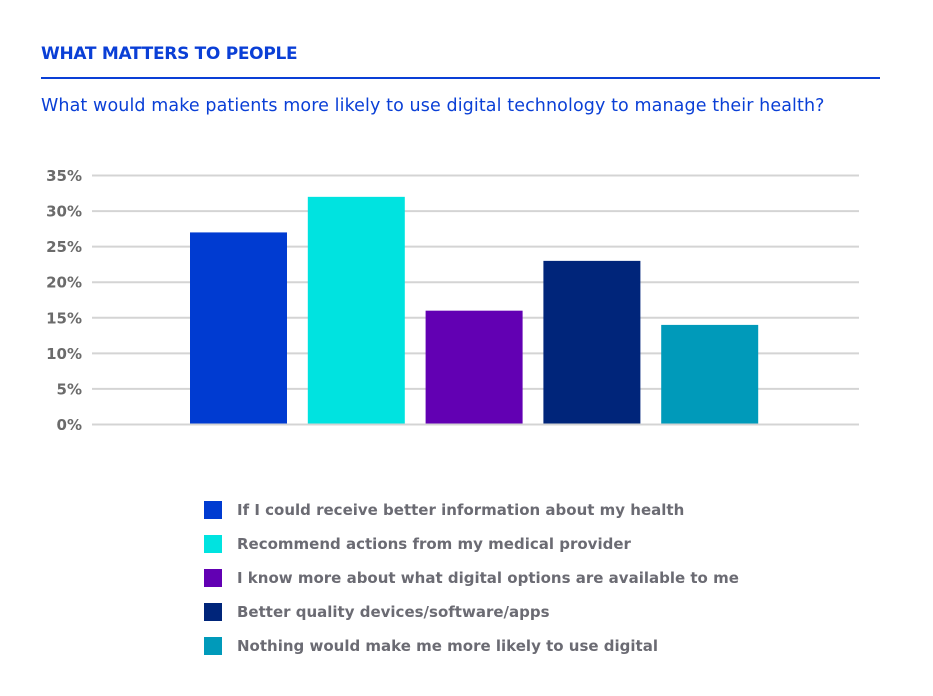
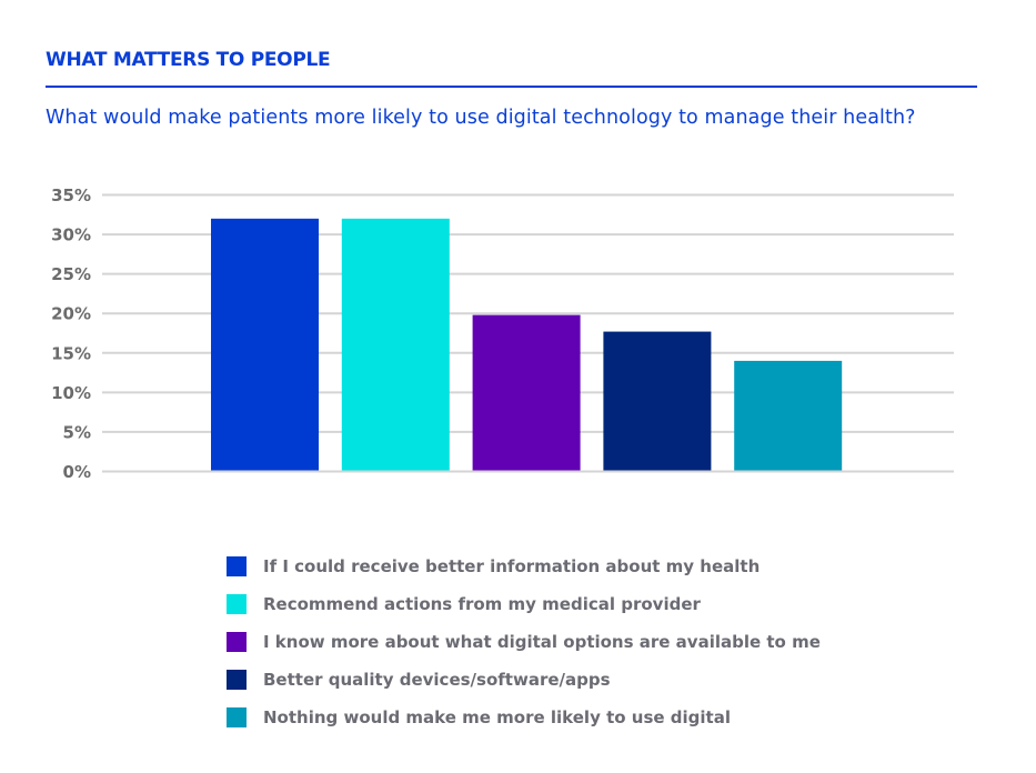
If I could receive better information about my health: 27% -> 32%
I know more about what digital options are available to me: 16% -> 20%
Better quality devices/software/apps: 23% -> 18%
